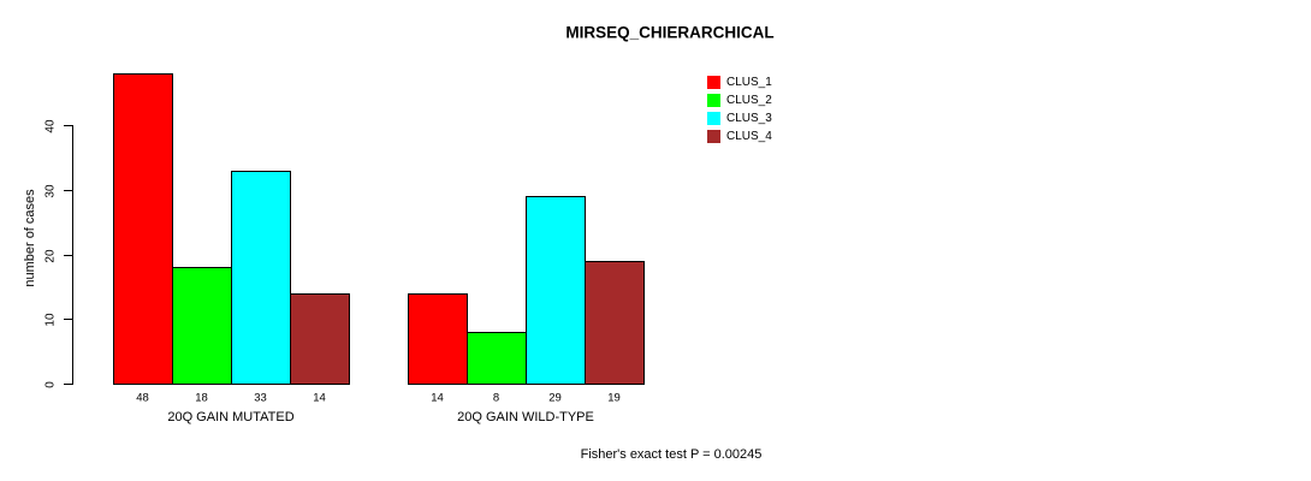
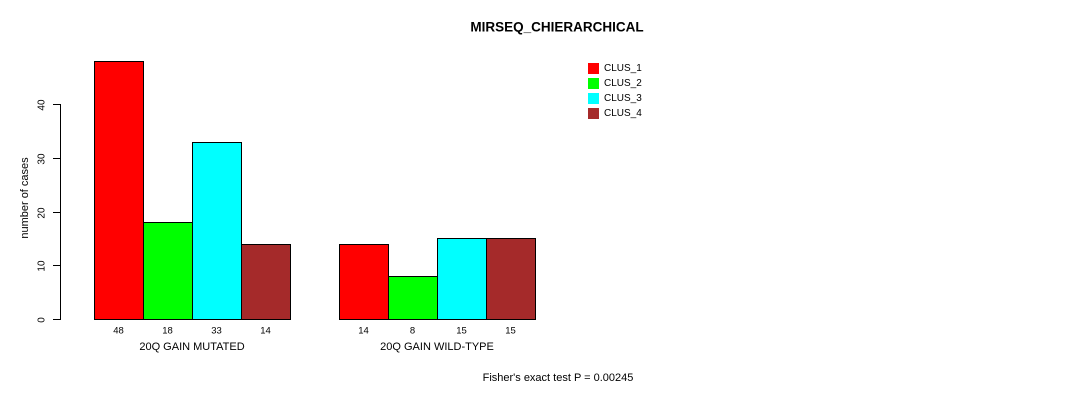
CLUS_3/20Q GAIN WILD-TYPE: 29 -> 15
CLUS_4/20Q GAIN WILD-TYPE: 19 -> 15
